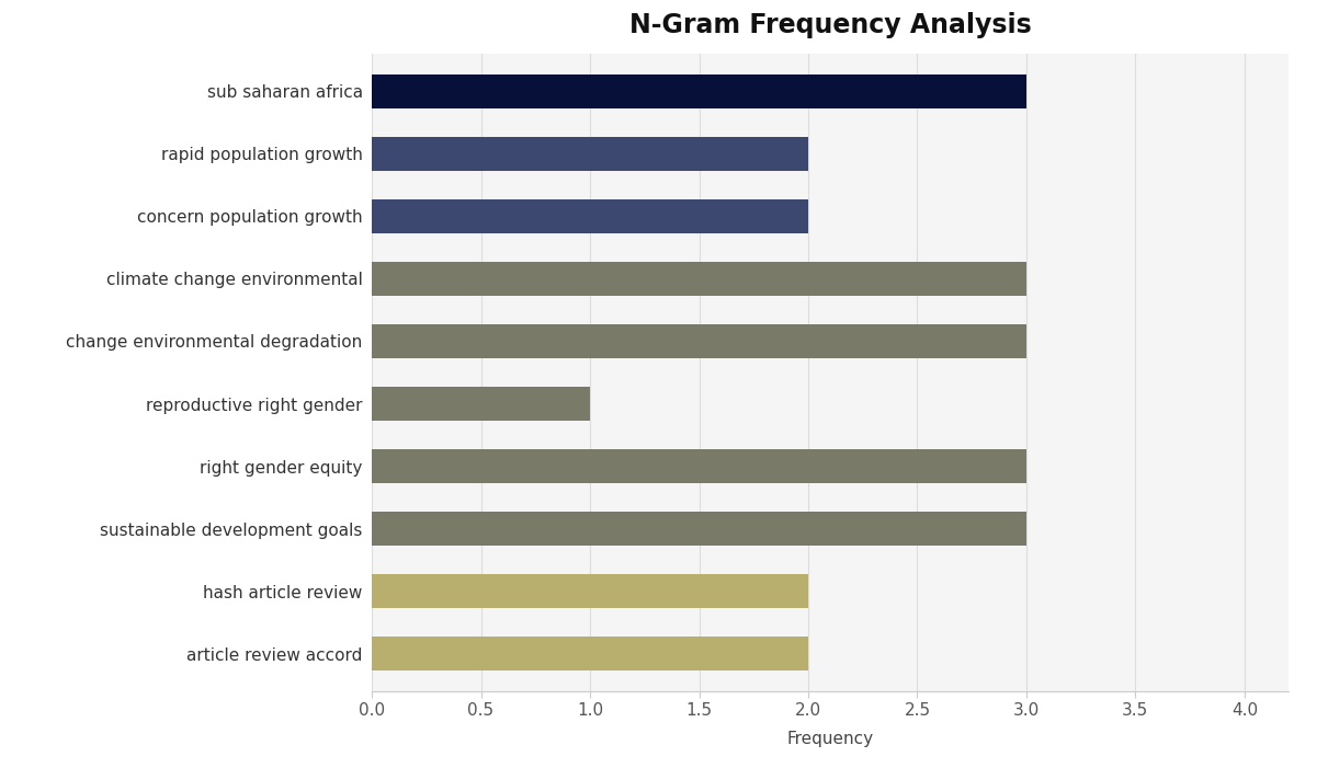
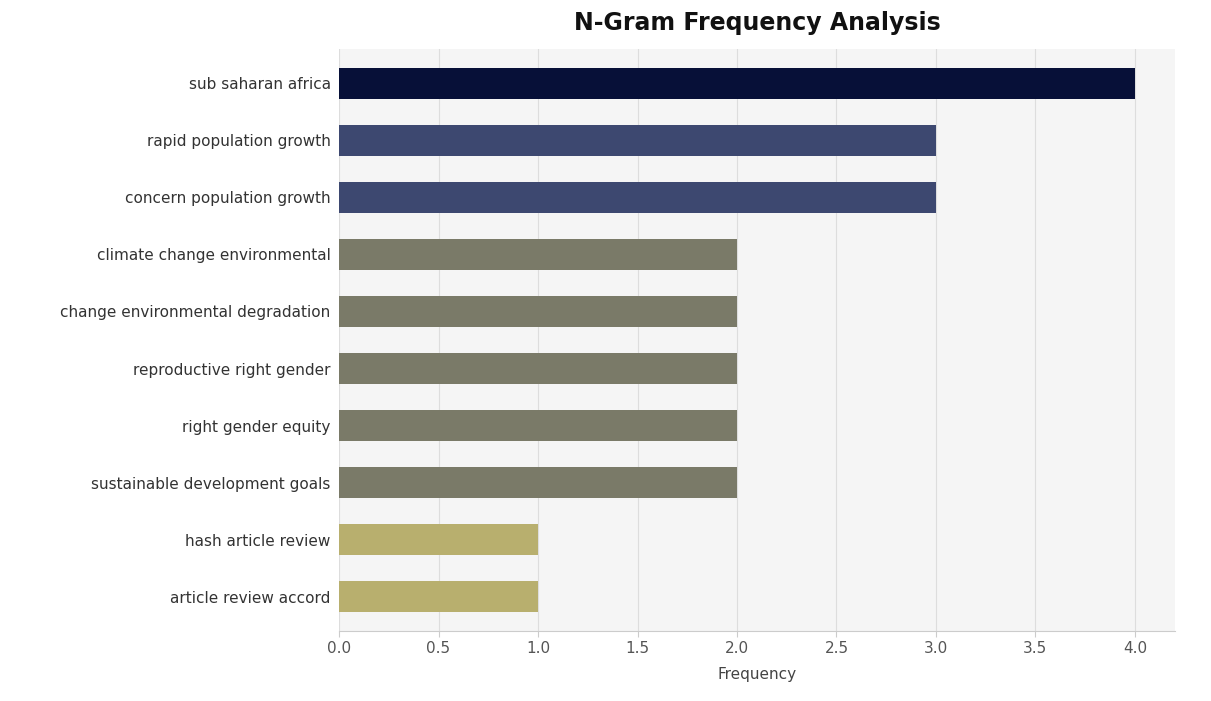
sub saharan africa: 3 -> 4
rapid population growth: 2 -> 3
concern population growth: 2 -> 3
climate change environmental: 3 -> 2
change environmental degradation: 3 -> 2
reproductive right gender: 1 -> 2
right gender equity: 3 -> 2
sustainable development goals: 3 -> 2
hash article review: 2 -> 1
article review accord: 2 -> 1
